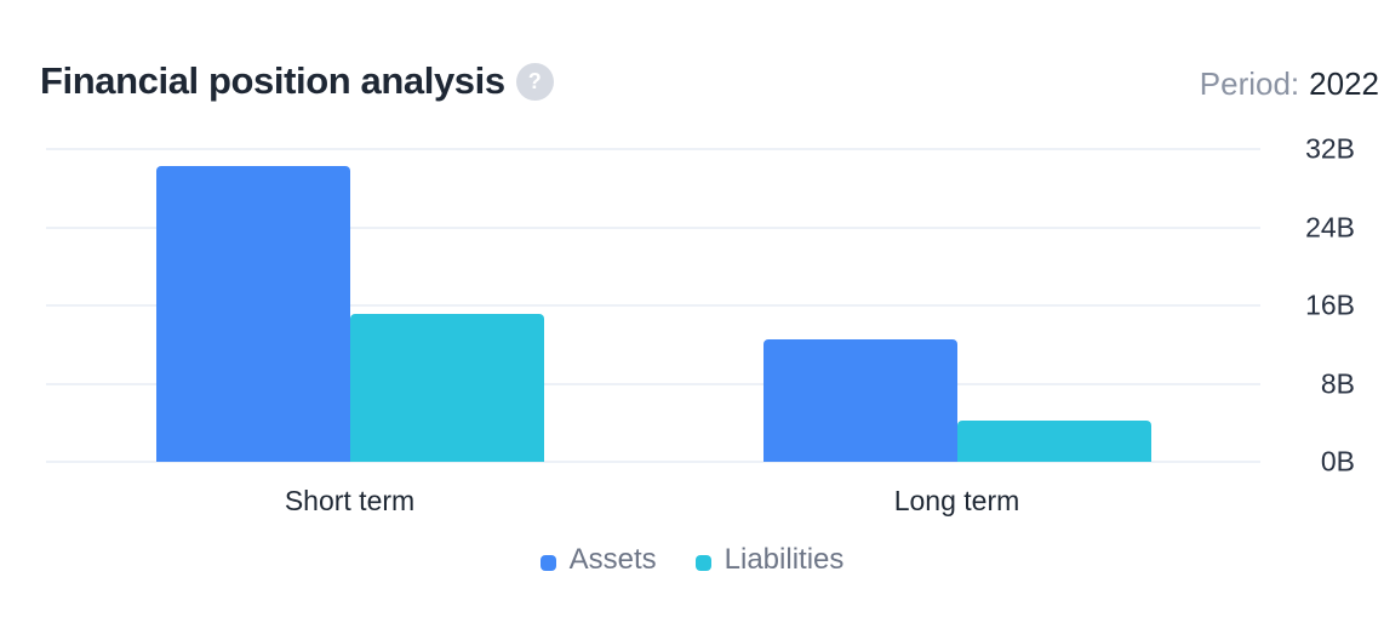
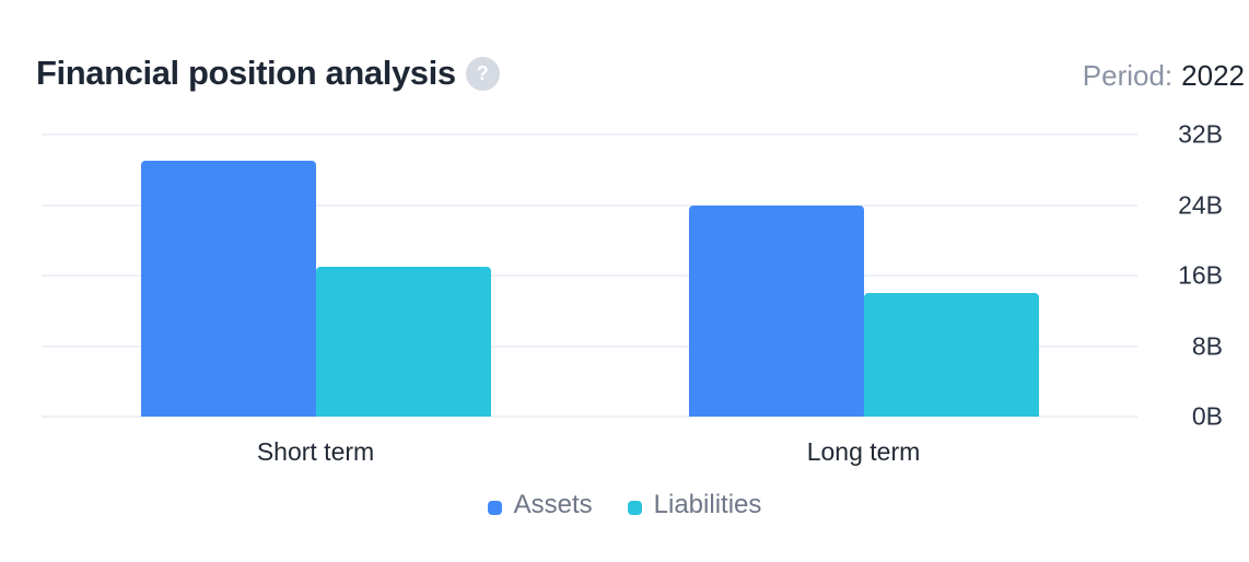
Assets/Short term: 30B -> 29B
Liabilities/Short term: 15B -> 17B
Assets/Long term: 12B -> 24B
Liabilities/Long term: 4B -> 14B
